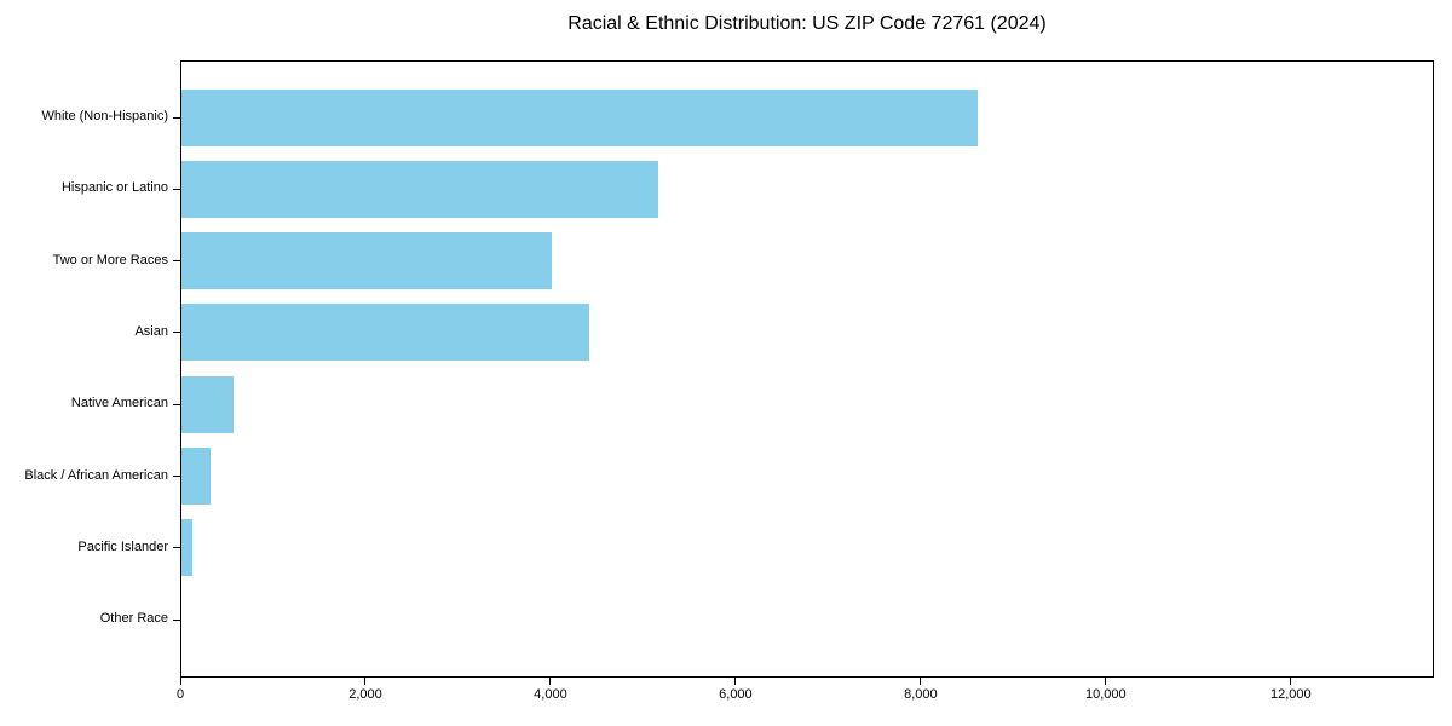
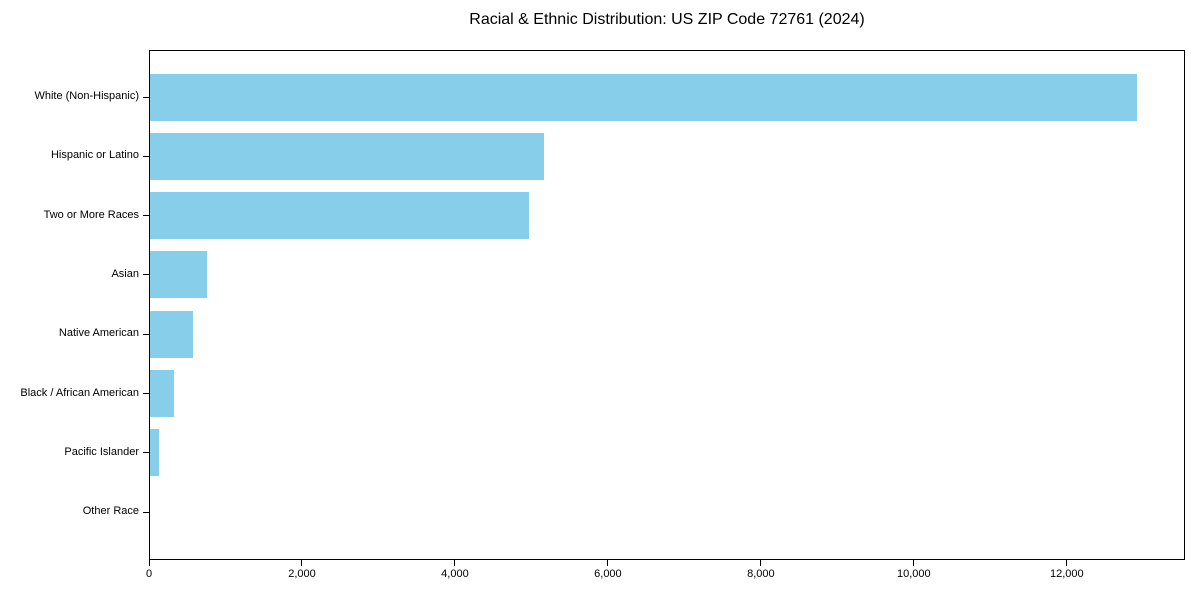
White (Non-Hispanic): 8600 -> 12900
Two or More Races: 4000 -> 5000
Asian: 4400 -> 800
